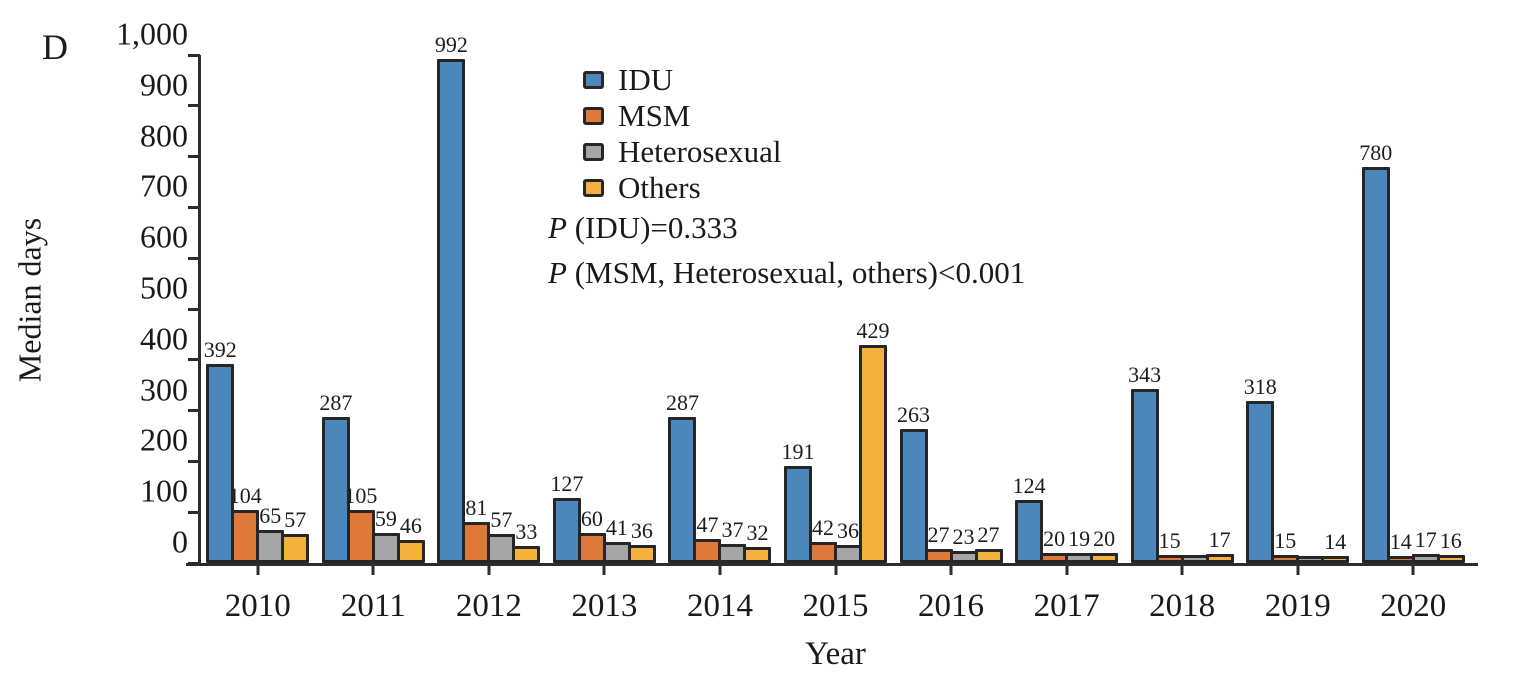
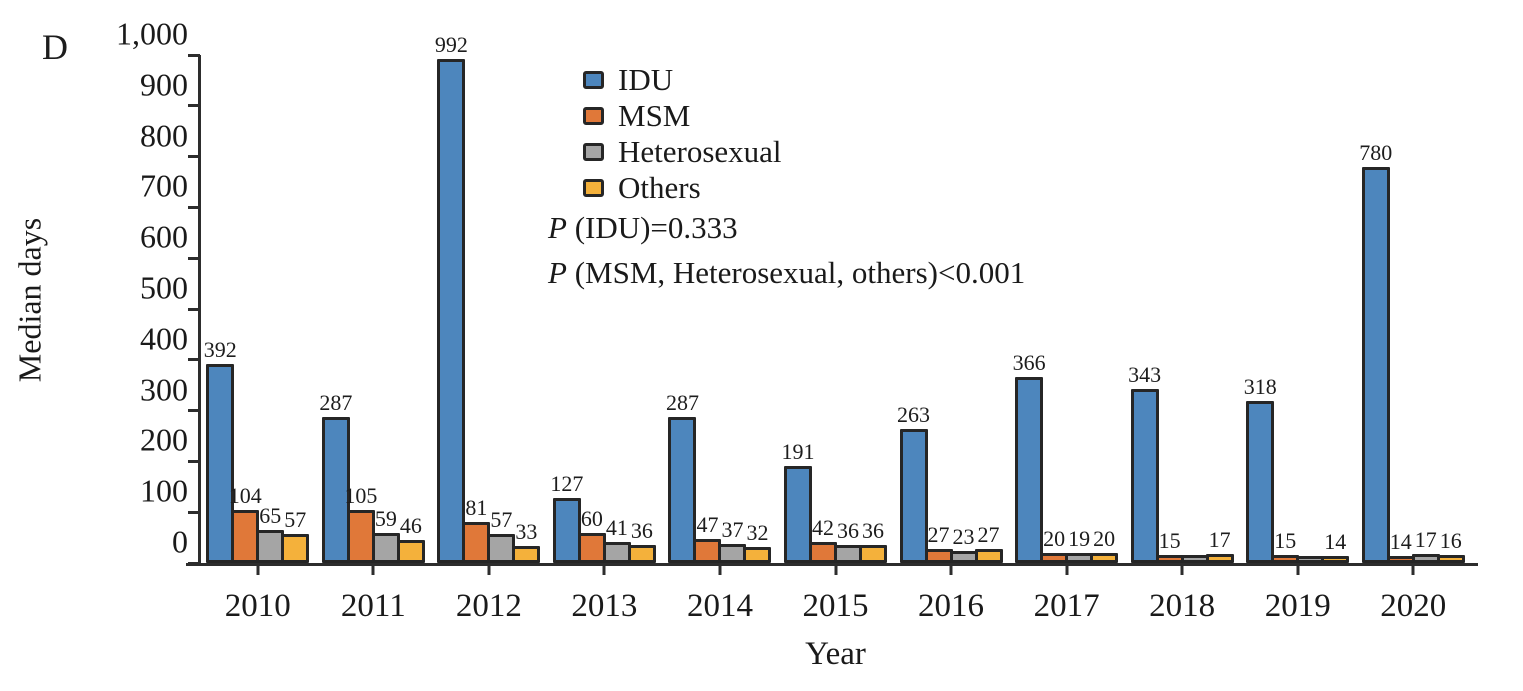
Others/2015: 429 -> 36
IDU/2017: 124 -> 366
